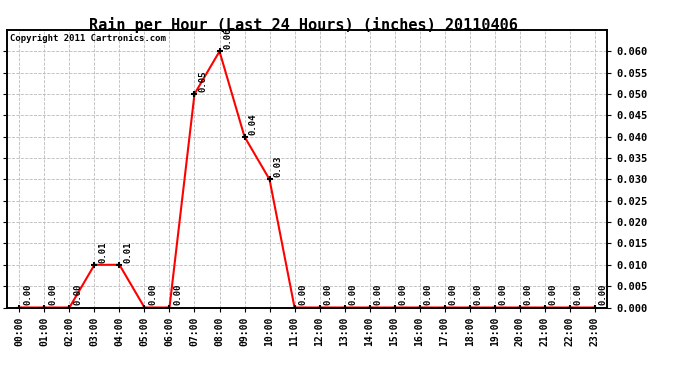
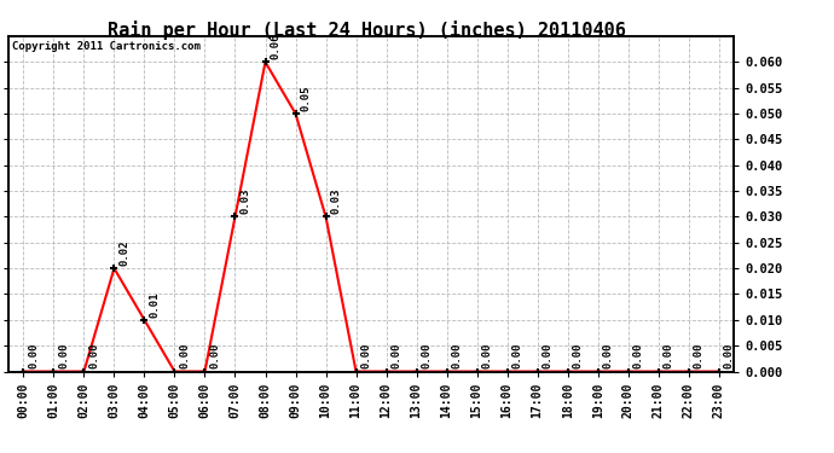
03:00: 0.01 -> 0.02
07:00: 0.05 -> 0.03
09:00: 0.04 -> 0.05
